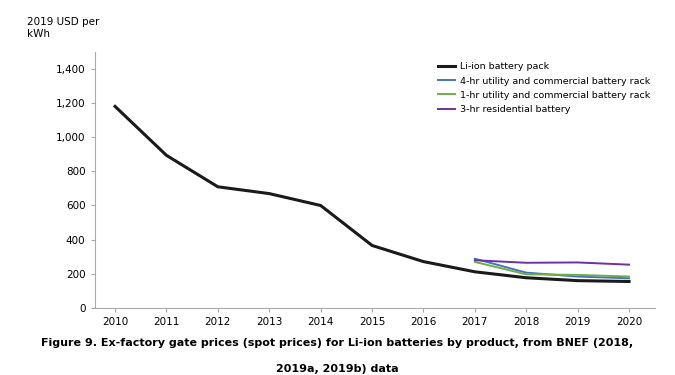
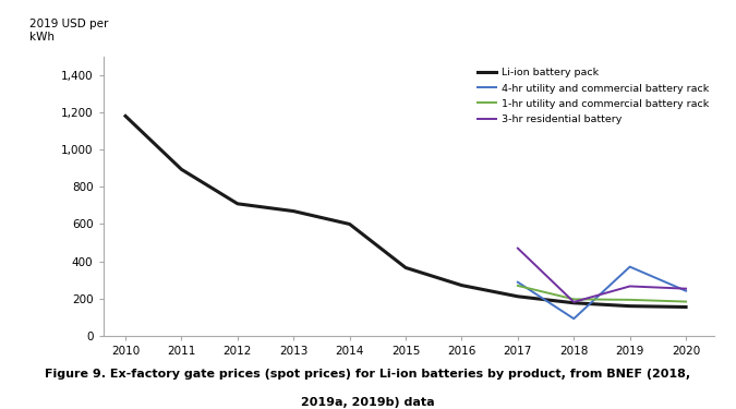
3-hr residential battery/2017: 280 -> 470
4-hr utility and commercial battery rack/2018: 200 -> 90
3-hr residential battery/2018: 260 -> 180
4-hr utility and commercial battery rack/2019: 180 -> 370
4-hr utility and commercial battery rack/2020: 170 -> 240
